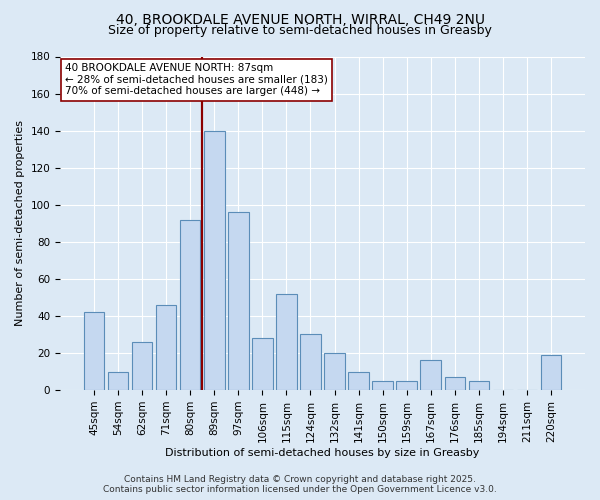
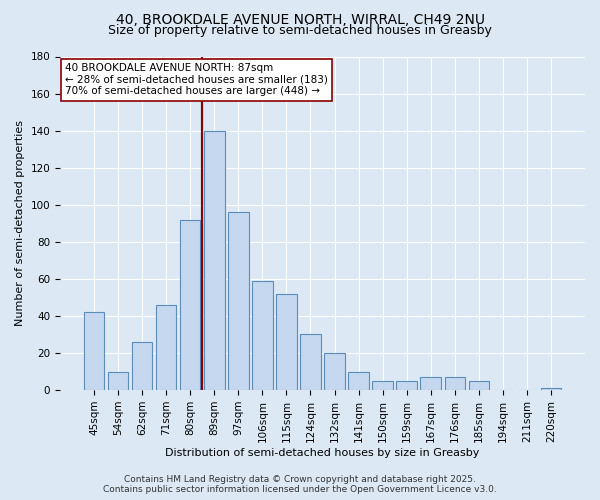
106sqm: 28 -> 59
167sqm: 16 -> 7
220sqm: 19 -> 1
